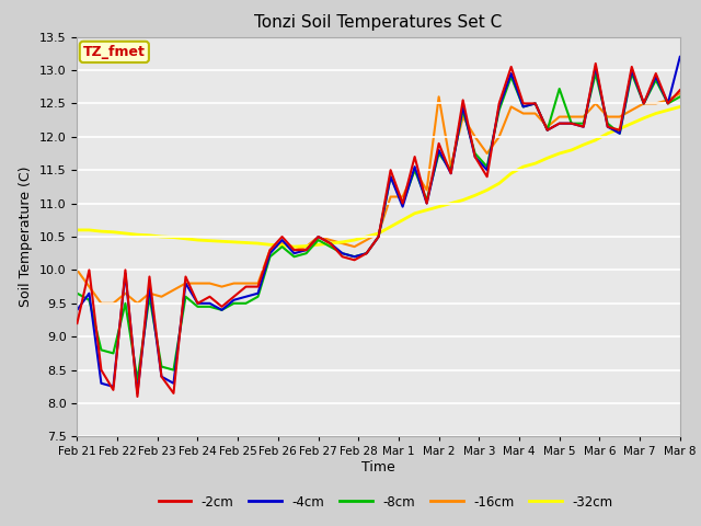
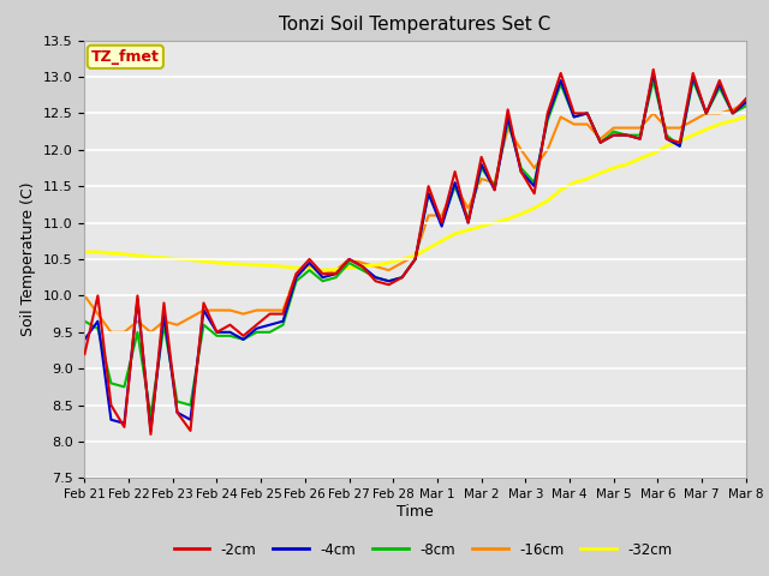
-16cm/Mar 2: 12.60 -> 11.60
-8cm/Mar 5: 12.72 -> 12.25
-4cm/Mar 8: 13.20 -> 12.65
